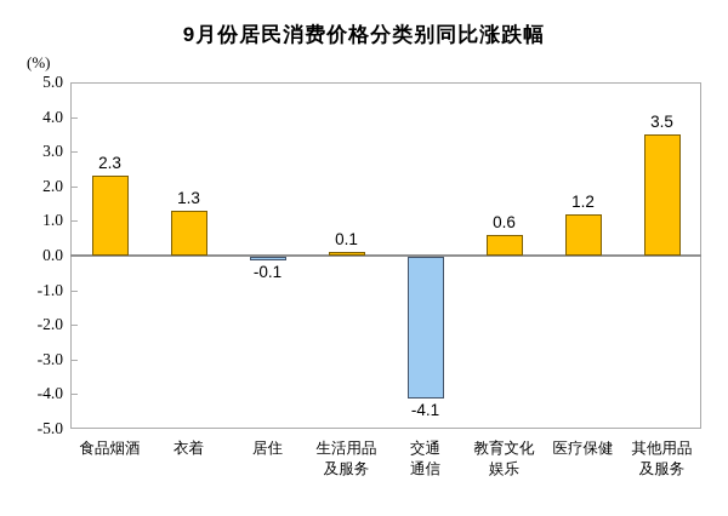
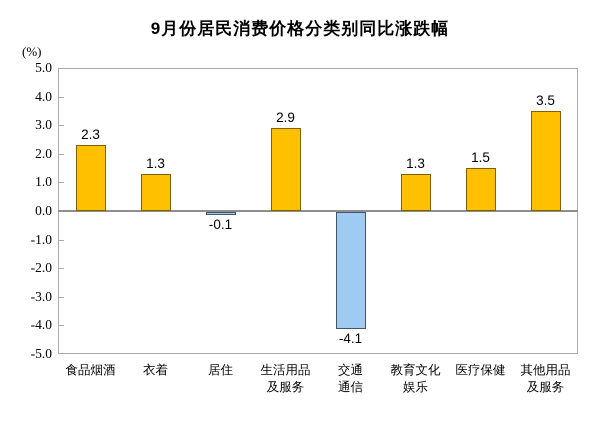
生活用品及服务: 0.1 -> 2.9
教育文化娱乐: 0.6 -> 1.3
医疗保健: 1.2 -> 1.5
